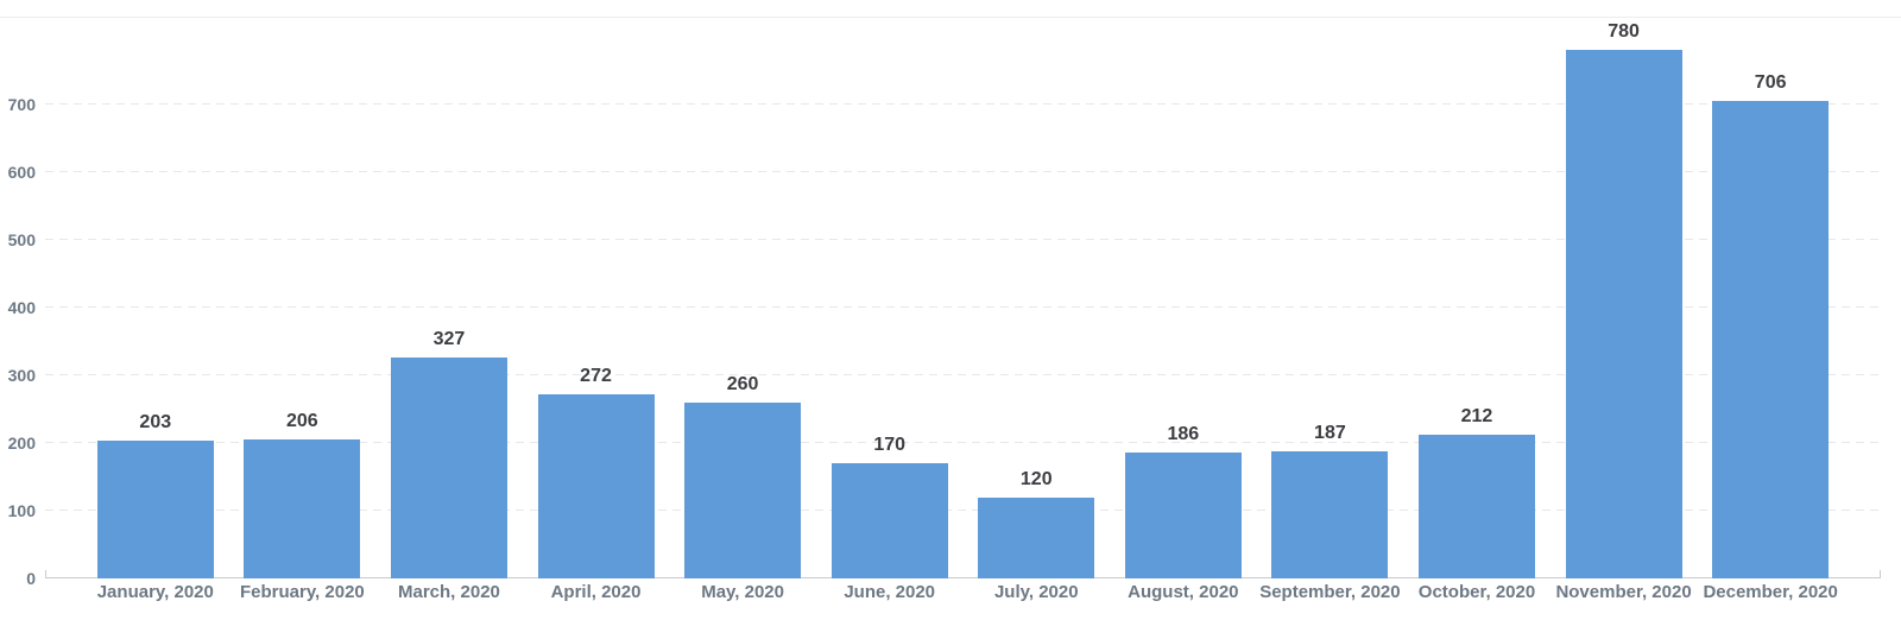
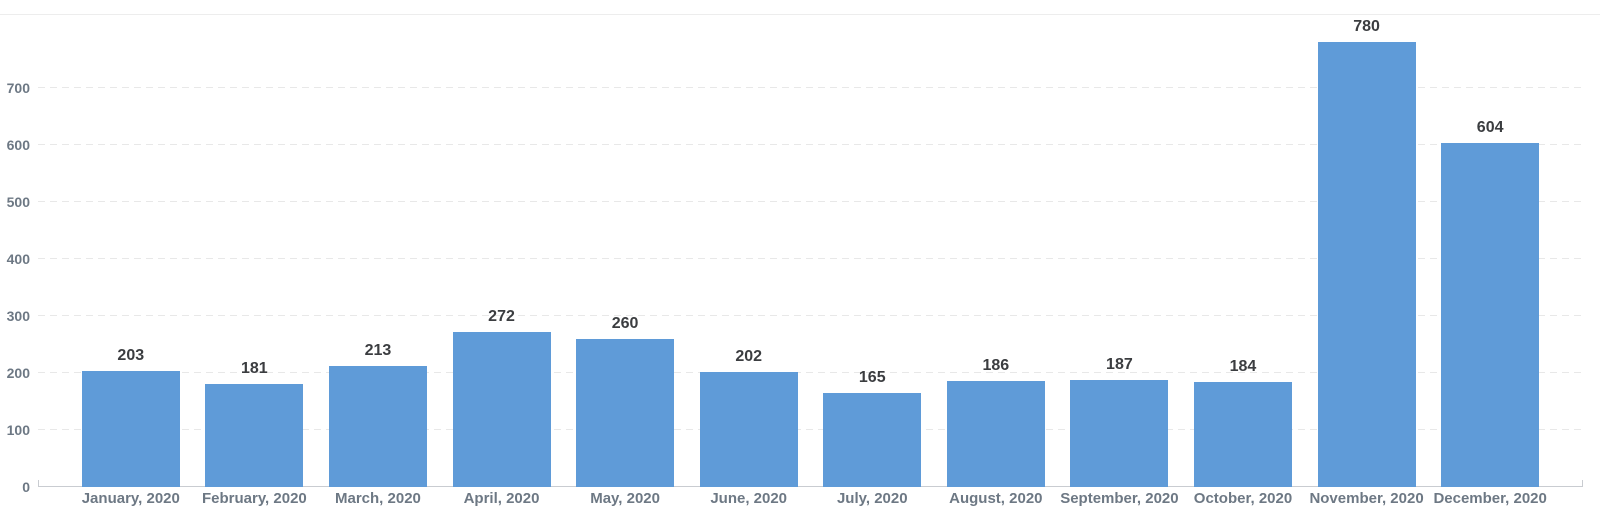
February, 2020: 206 -> 181
March, 2020: 327 -> 213
June, 2020: 170 -> 202
July, 2020: 120 -> 165
October, 2020: 212 -> 184
December, 2020: 706 -> 604
